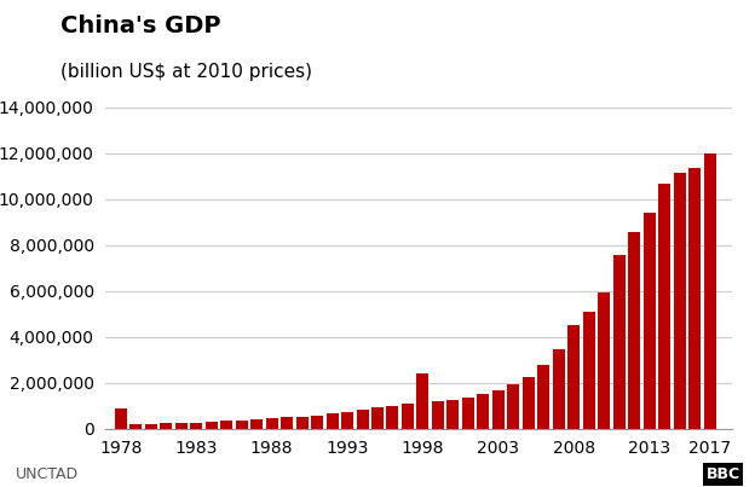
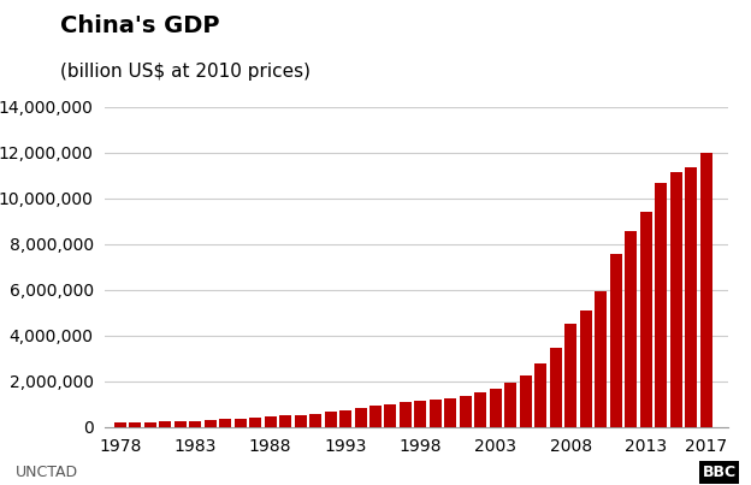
1978: 900,000 -> 200,000
1998: 2,400,000 -> 1,100,000
